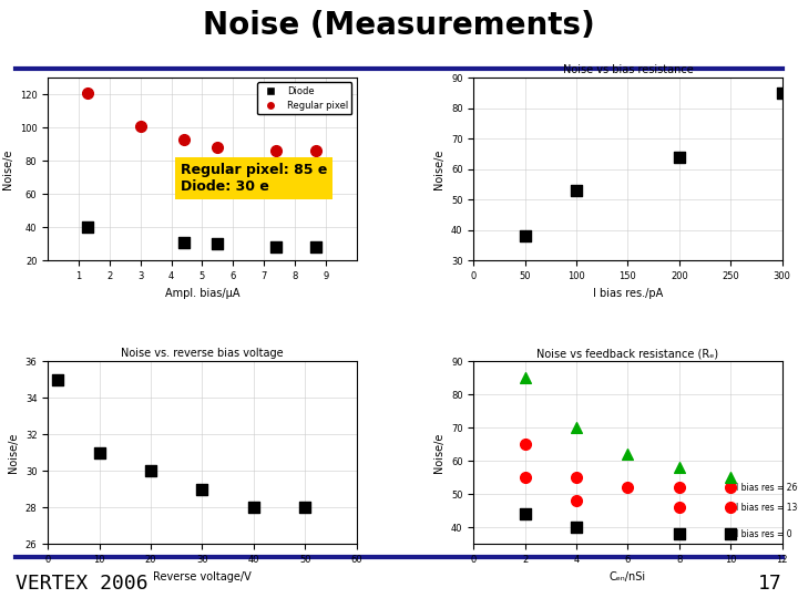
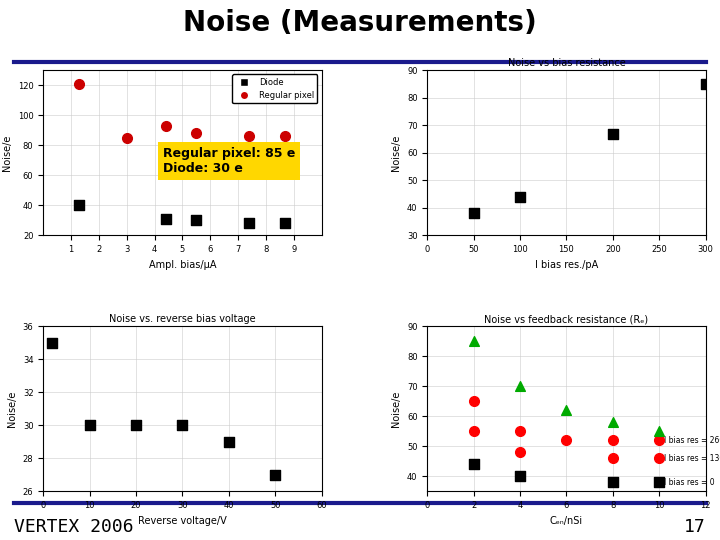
Regular pixel/3: 101 -> 85
Noise vs bias resistance/100: 53 -> 44
Noise vs bias resistance/200: 64 -> 67
Noise vs. reverse bias voltage/10: 31 -> 30
Noise vs. reverse bias voltage/30: 29 -> 30
Noise vs. reverse bias voltage/40: 28 -> 29
Noise vs. reverse bias voltage/50: 28 -> 27
